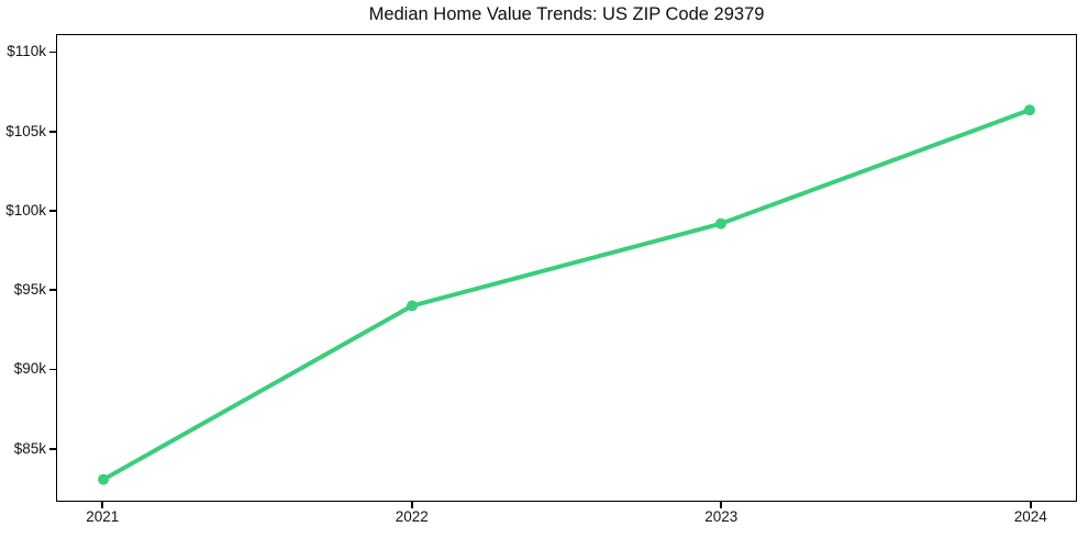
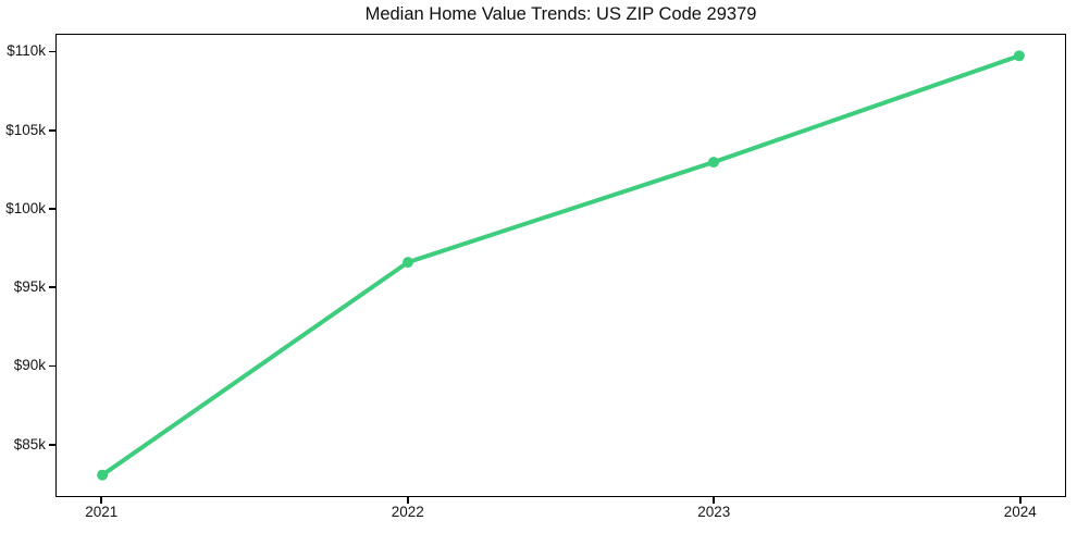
2022: $94.0k -> $96.6k
2023: $99.2k -> $103.0k
2024: $106.4k -> $109.8k
